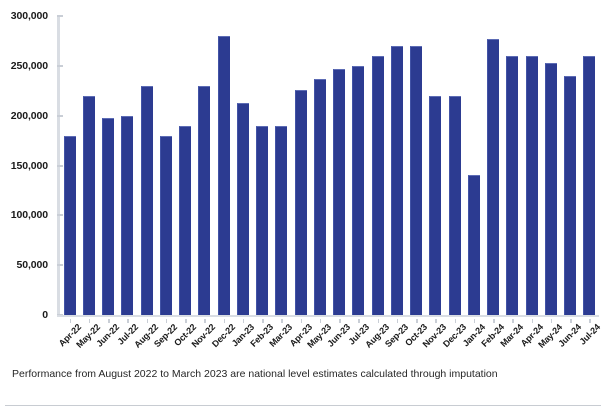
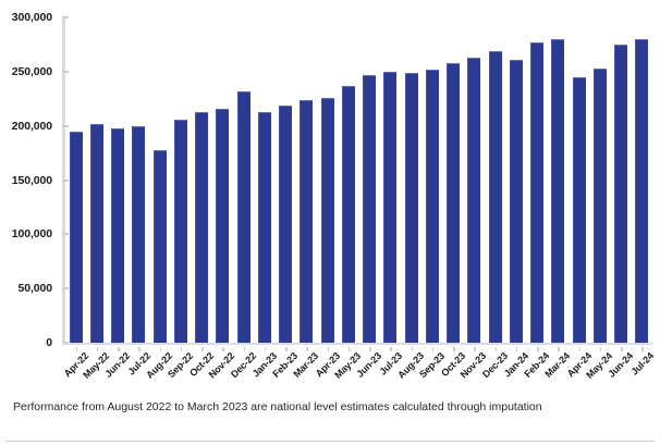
Apr-22: 180000 -> 200000
May-22: 220000 -> 200000
Aug-22: 230000 -> 180000
Sep-22: 180000 -> 210000
Oct-22: 190000 -> 210000
Nov-22: 230000 -> 220000
Dec-22: 280000 -> 230000
Feb-23: 190000 -> 220000
Mar-23: 190000 -> 220000
Aug-23: 260000 -> 250000
Sep-23: 270000 -> 250000
Oct-23: 270000 -> 260000
Nov-23: 220000 -> 260000
Dec-23: 220000 -> 270000
Jan-24: 140000 -> 260000
Mar-24: 260000 -> 280000
Apr-24: 260000 -> 240000
Jun-24: 240000 -> 280000
Jul-24: 260000 -> 280000
